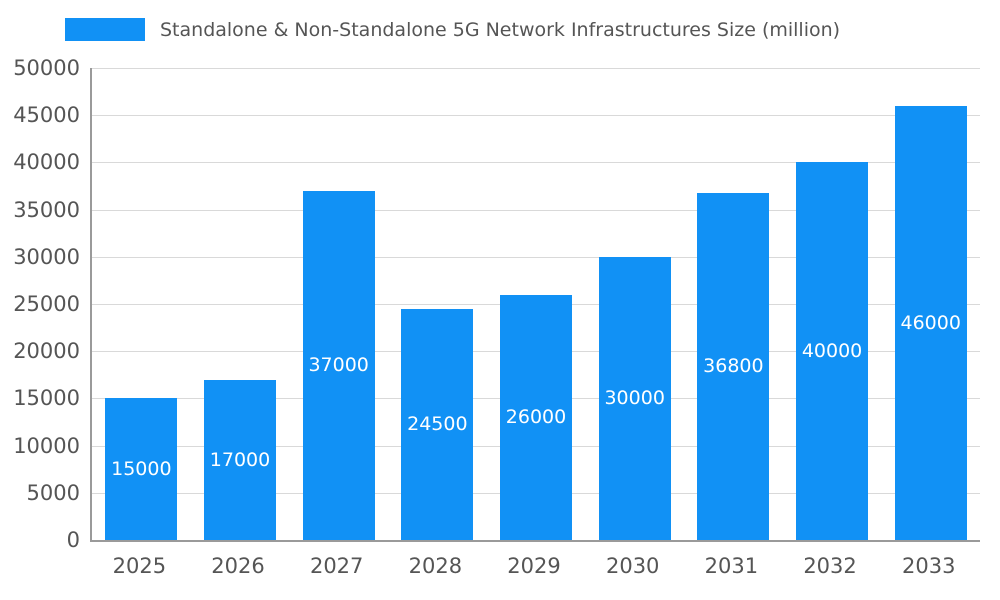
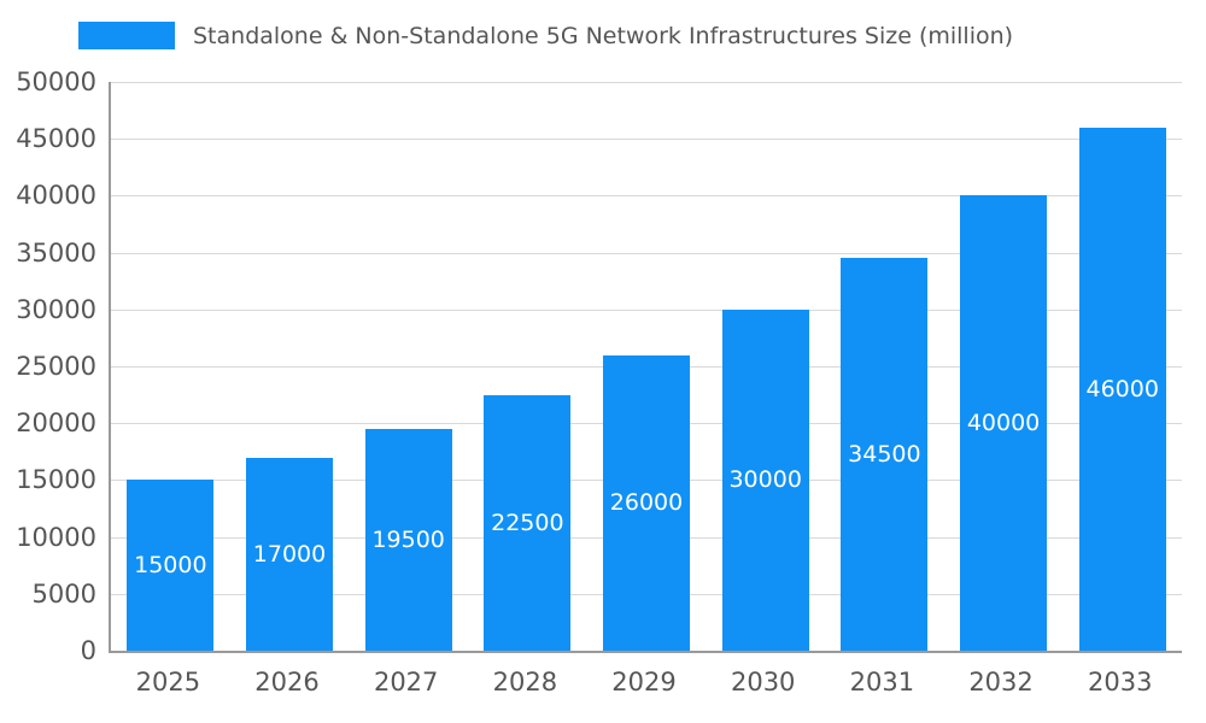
2027: 37000 -> 19500
2028: 24500 -> 22500
2031: 36800 -> 34500
